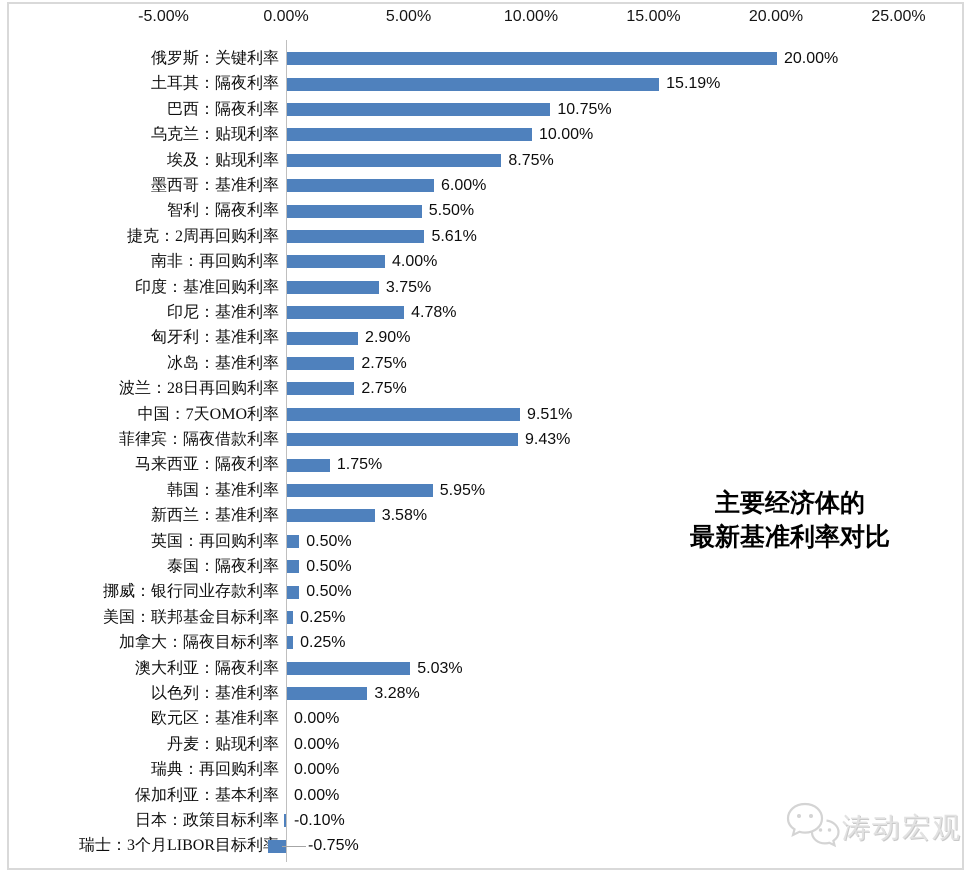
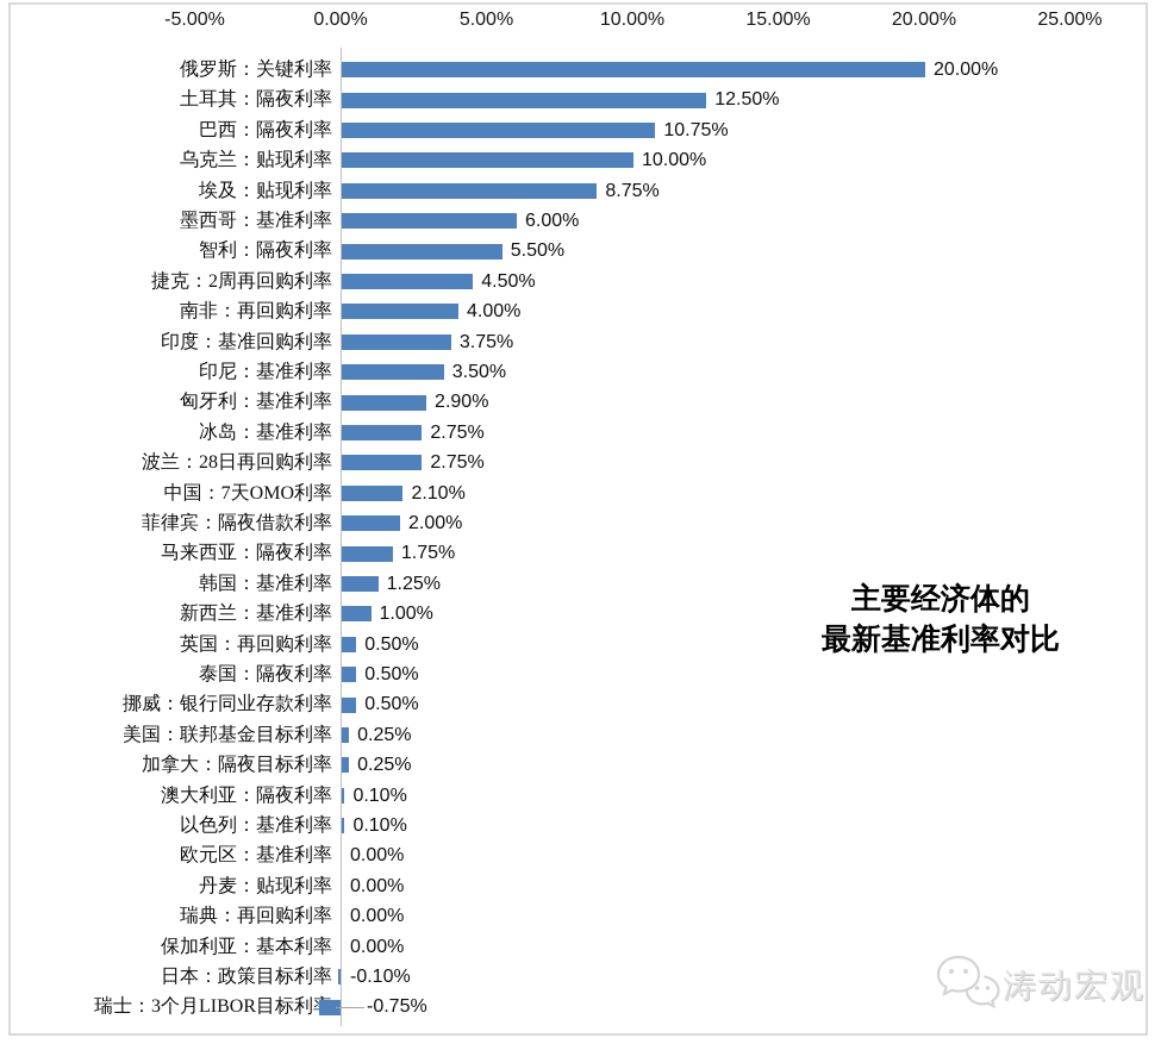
土耳其：隔夜利率: 15.19% -> 12.50%
捷克：2周再回购利率: 5.61% -> 4.50%
印尼：基准利率: 4.78% -> 3.50%
中国：7天OMO利率: 9.51% -> 2.10%
菲律宾：隔夜借款利率: 9.43% -> 2.00%
韩国：基准利率: 5.95% -> 1.25%
新西兰：基准利率: 3.58% -> 1.00%
澳大利亚：隔夜利率: 5.03% -> 0.10%
以色列：基准利率: 3.28% -> 0.10%
